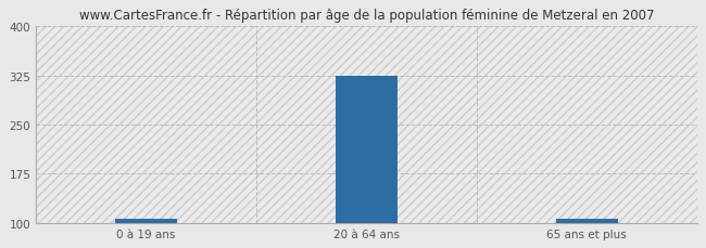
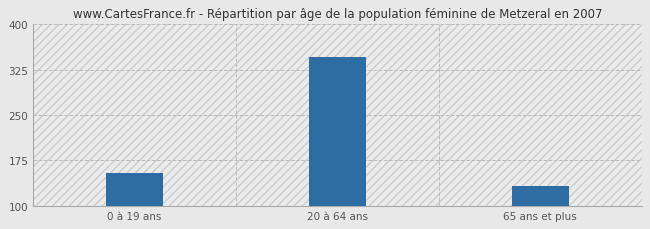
0 à 19 ans: 107 -> 154
20 à 64 ans: 325 -> 346
65 ans et plus: 106 -> 132
